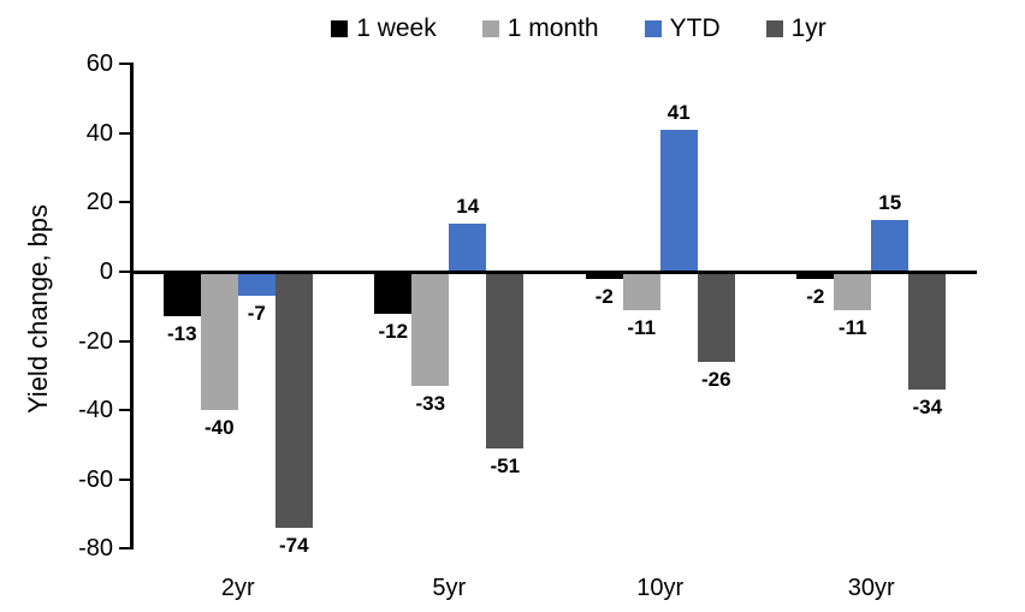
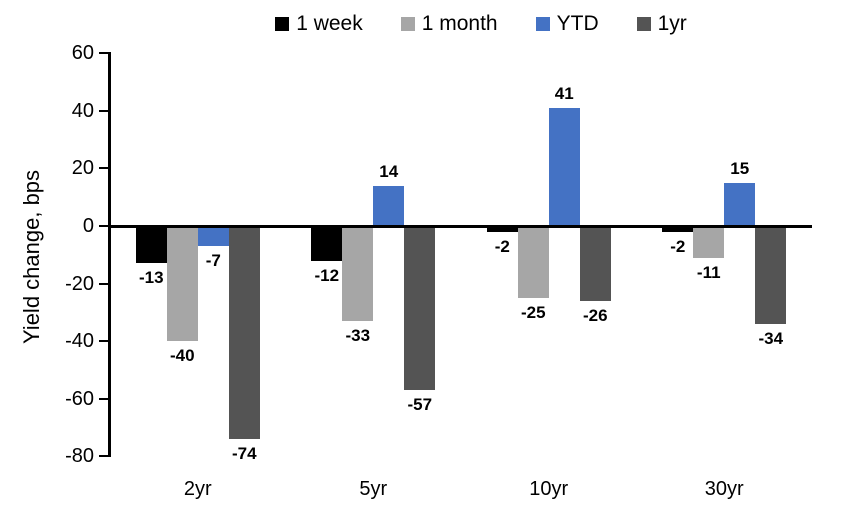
1yr/5yr: -51 -> -57
1 month/10yr: -11 -> -25
